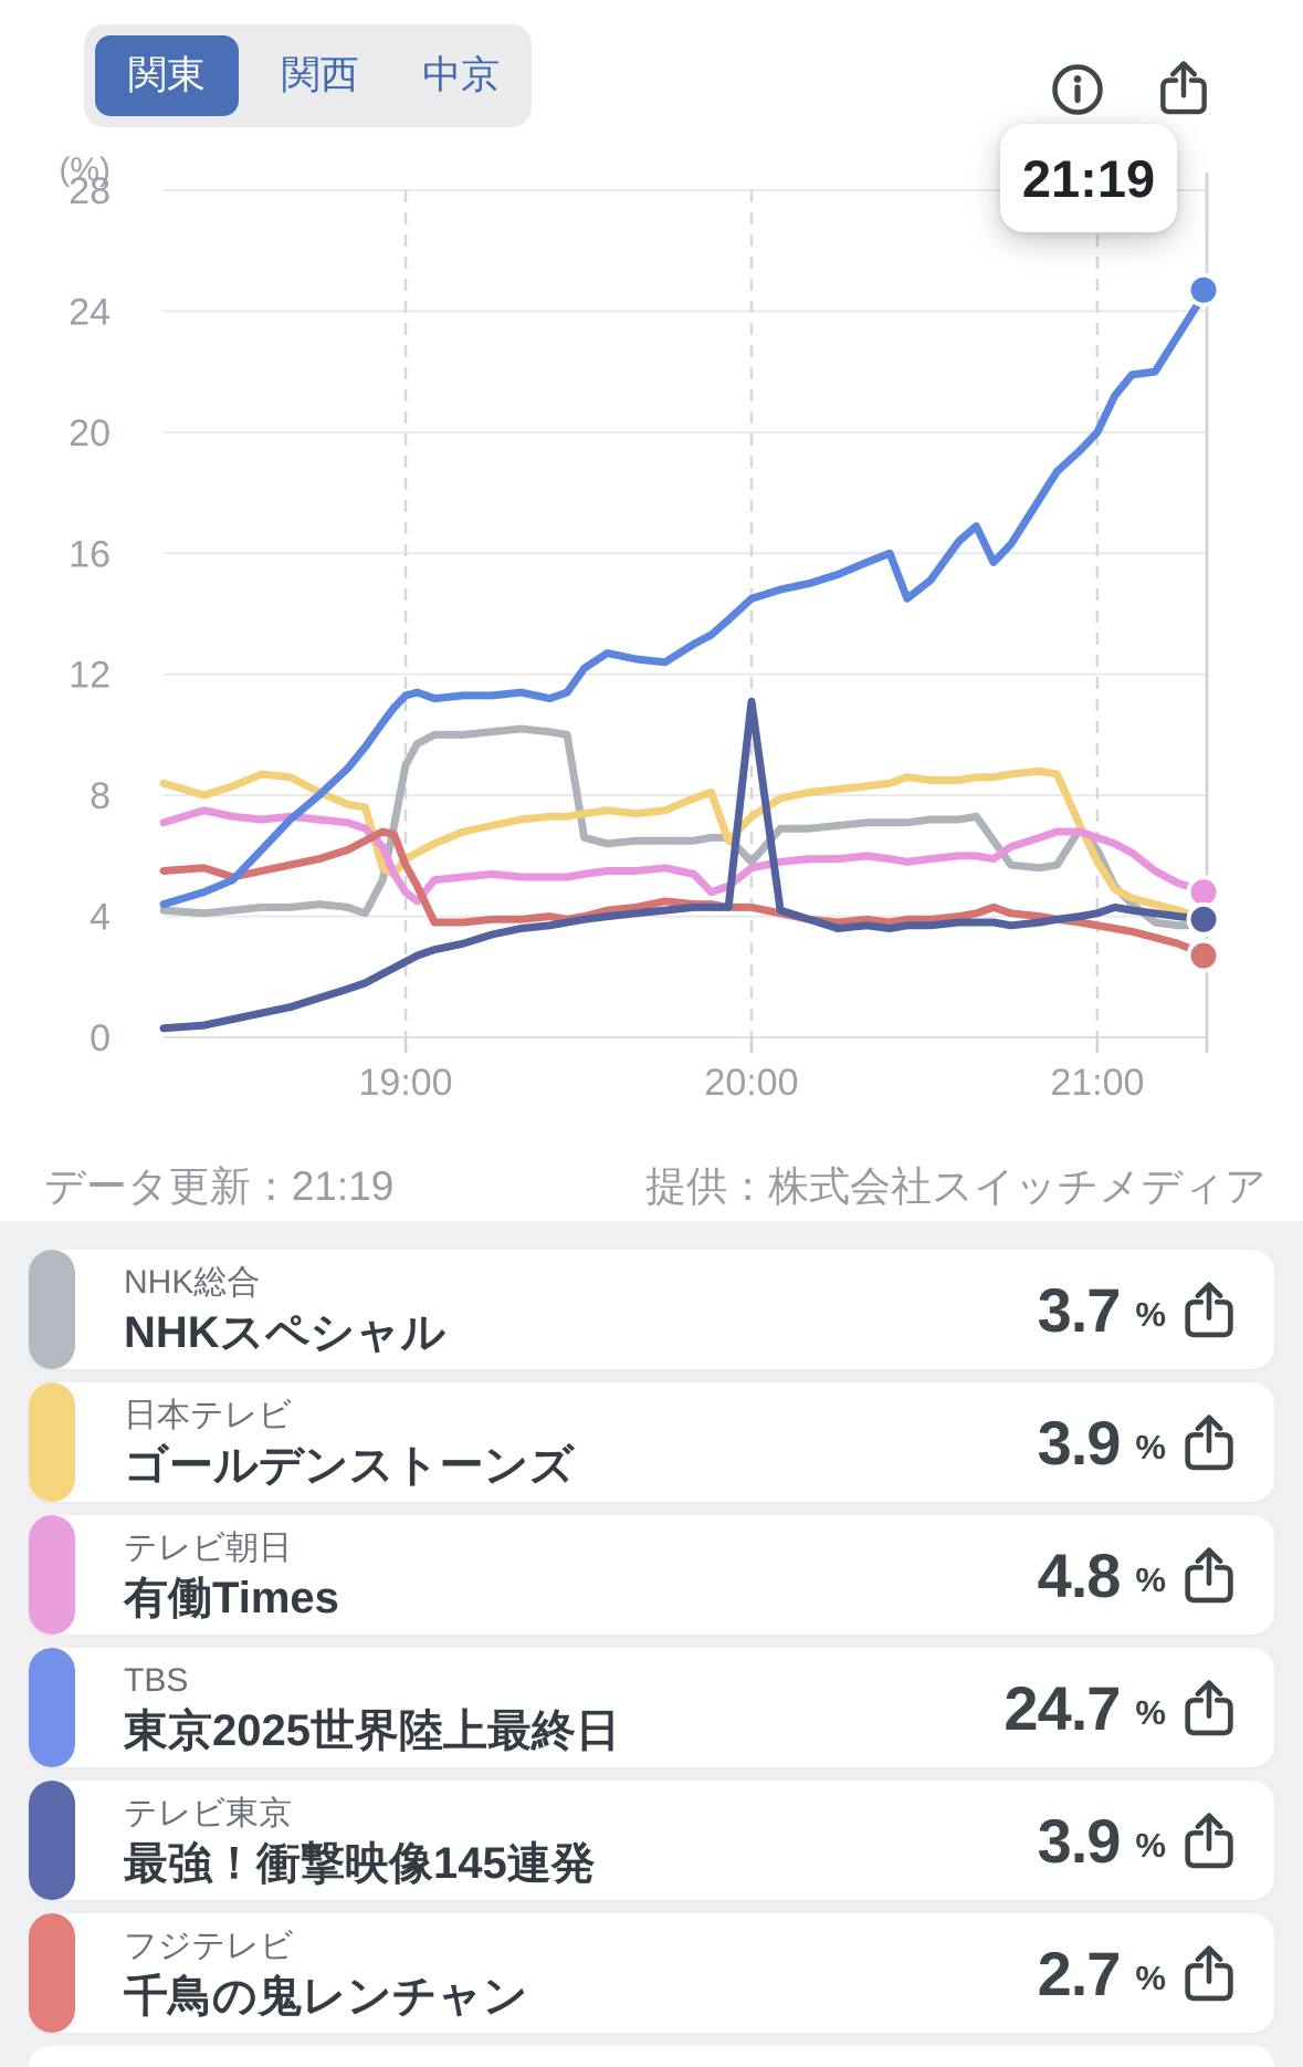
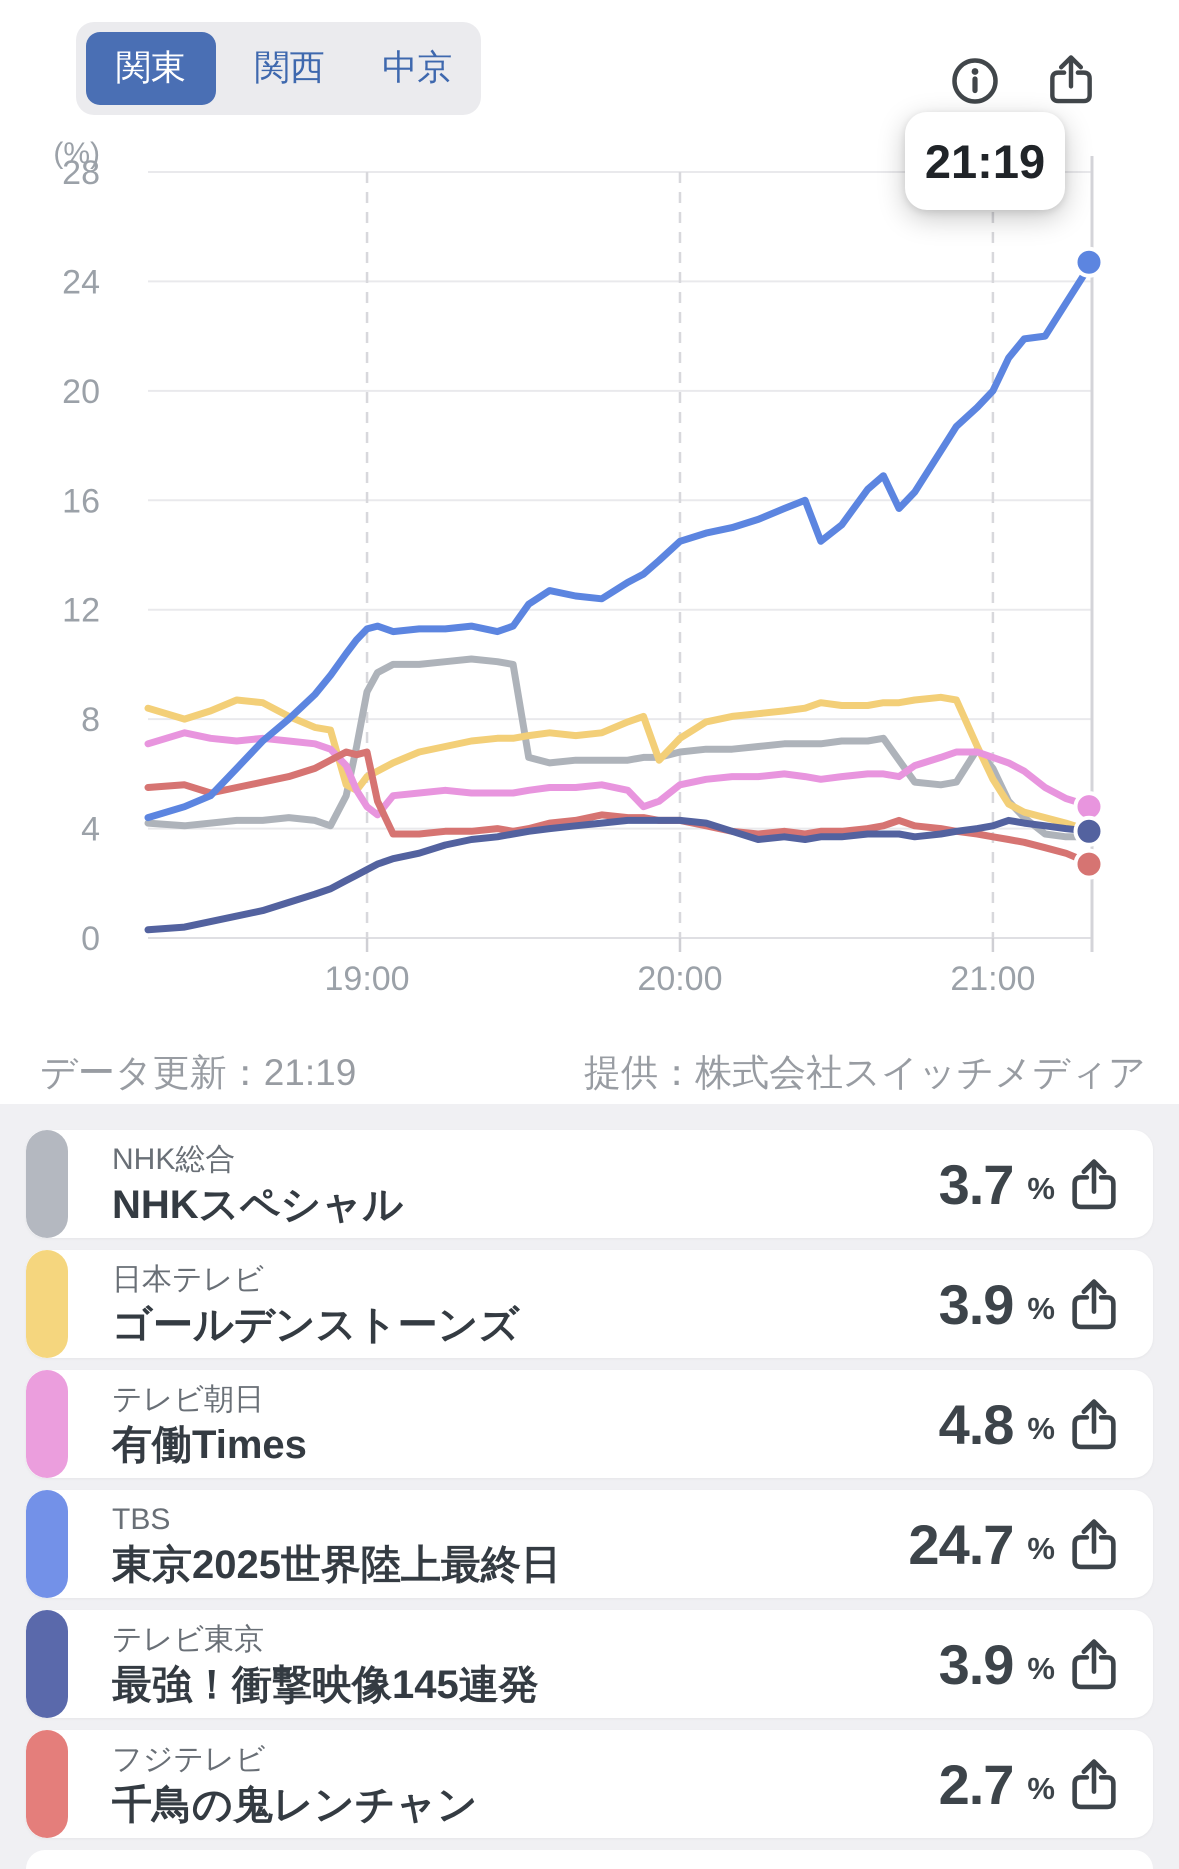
フジテレビ/19:00: 5.7 -> 6.8
NHK総合/20:00: 5.8 -> 6.8
テレビ東京/20:00: 11.1 -> 4.3
